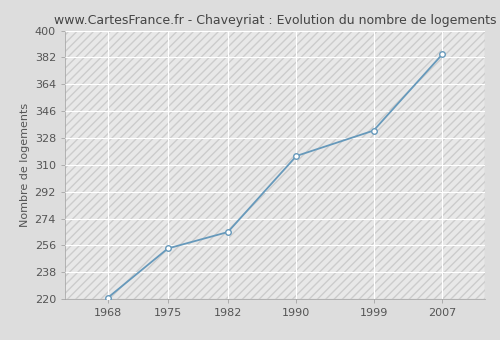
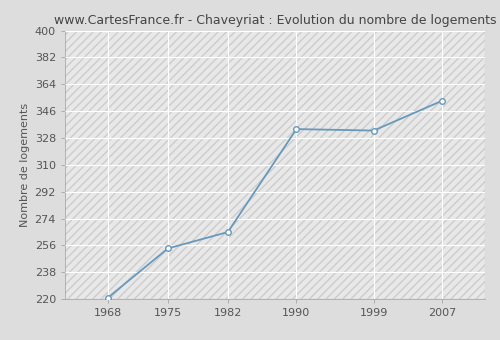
1990: 316 -> 334
2007: 384 -> 353
